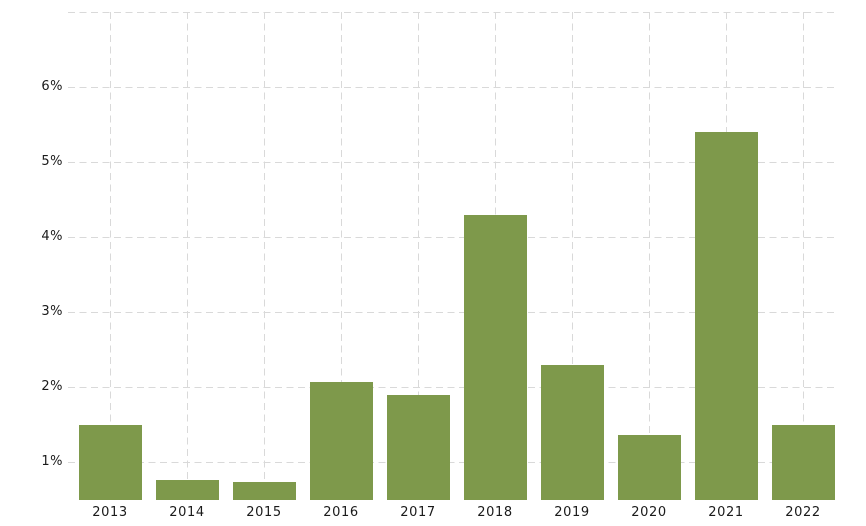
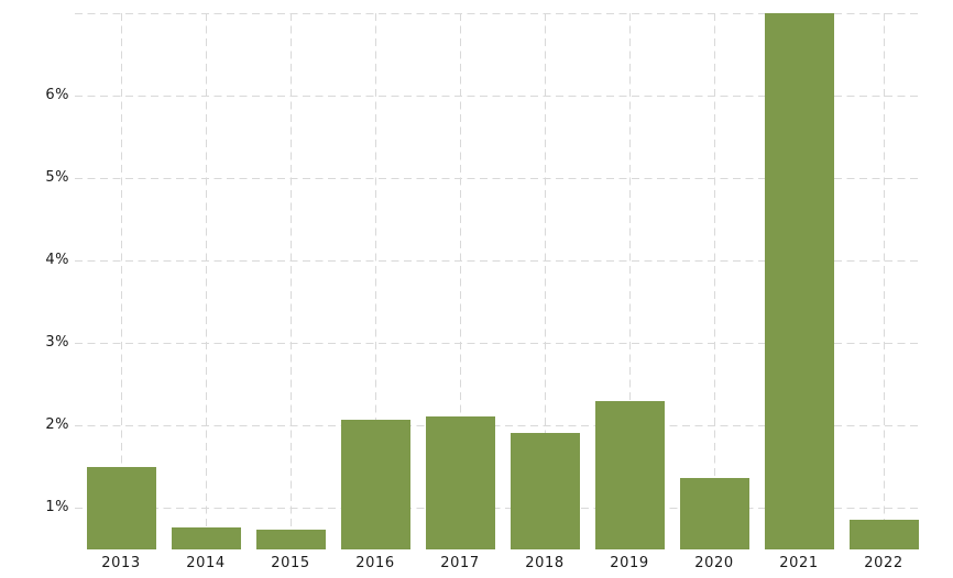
2017: 1.9% -> 2.1%
2018: 4.3% -> 1.9%
2021: 5.4% -> 7.0%
2022: 1.5% -> 0.9%
